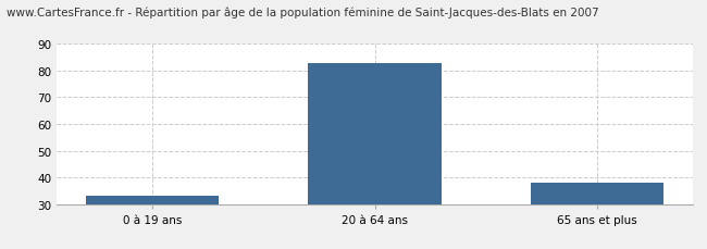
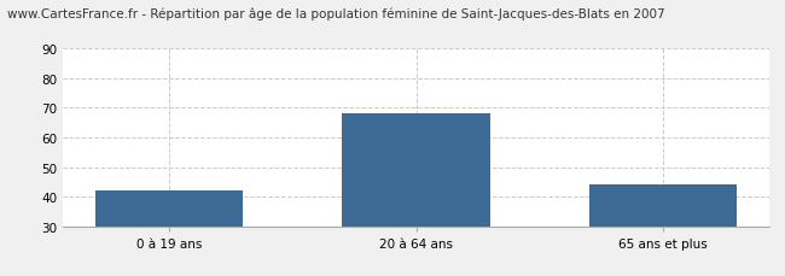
0 à 19 ans: 33 -> 42
20 à 64 ans: 83 -> 68
65 ans et plus: 38 -> 44
